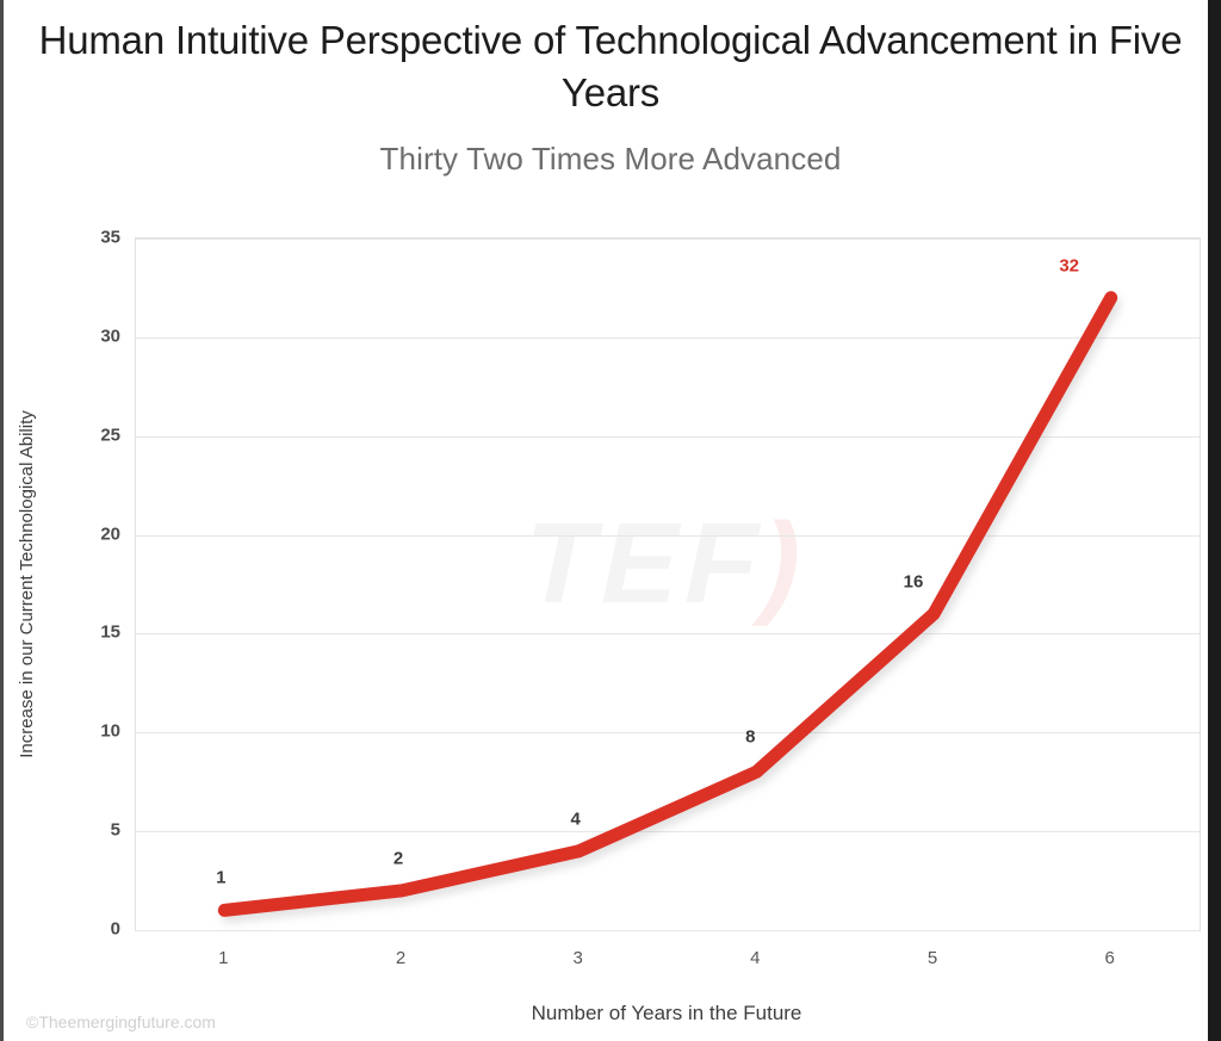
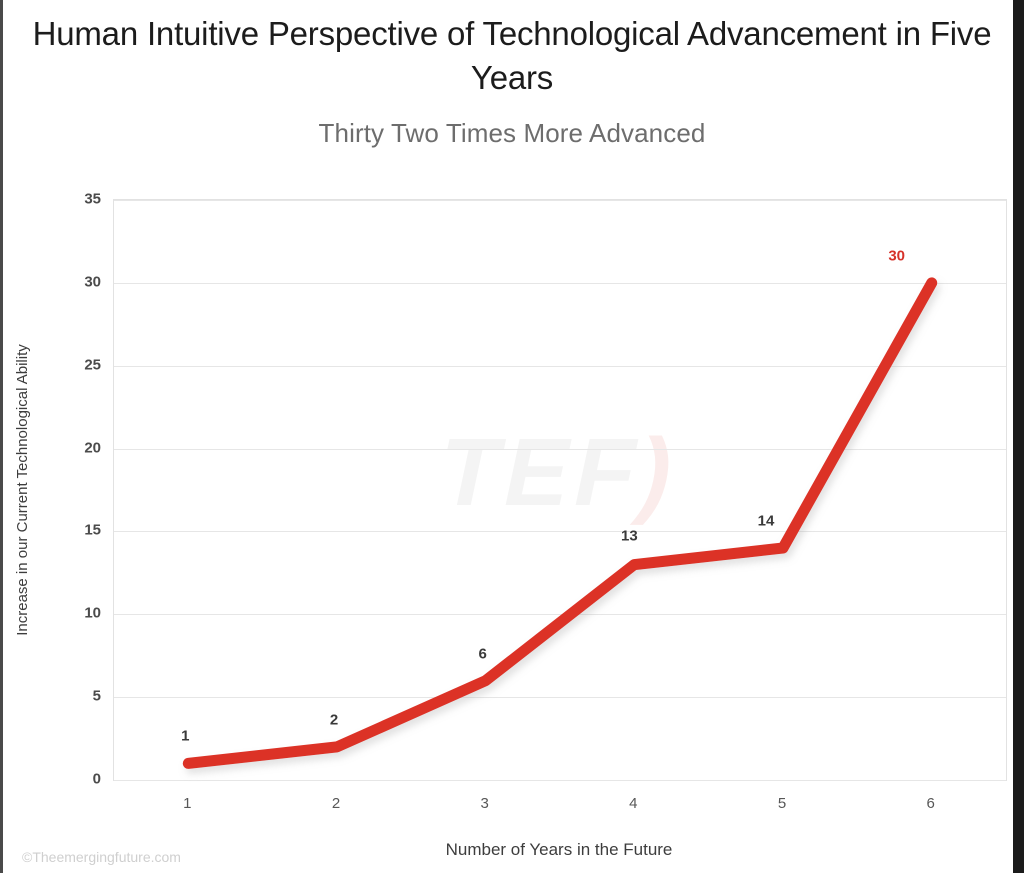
3: 4 -> 6
4: 8 -> 13
5: 16 -> 14
6: 32 -> 30
